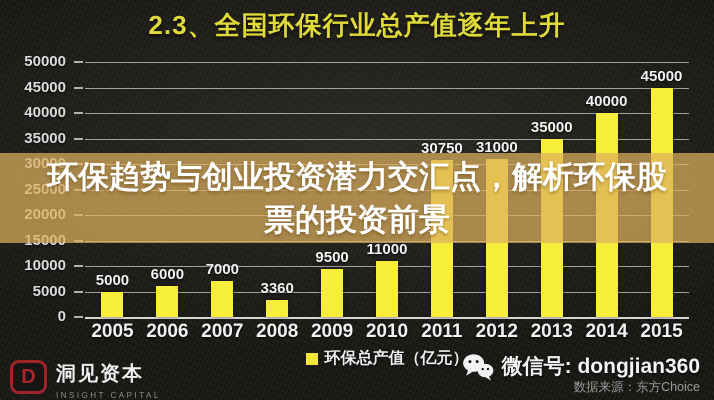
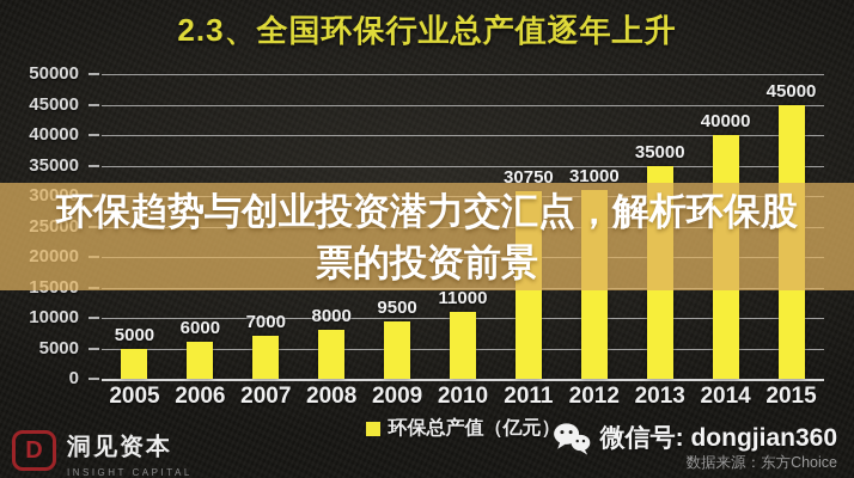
2008: 3360 -> 8000
